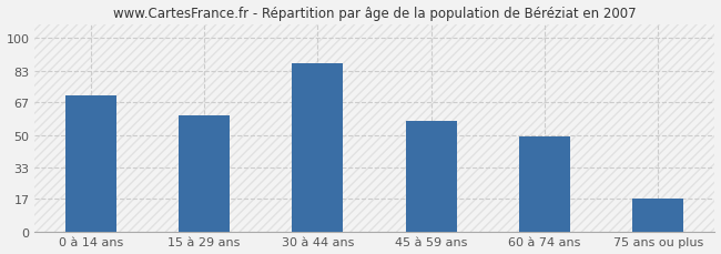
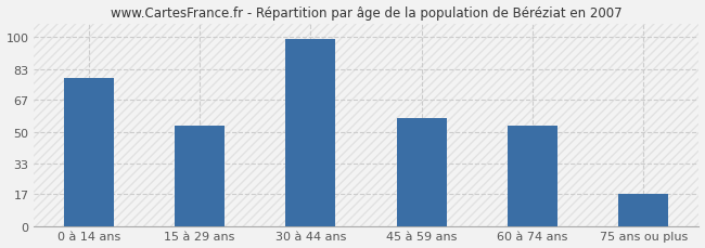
0 à 14 ans: 70 -> 78
15 à 29 ans: 60 -> 53
30 à 44 ans: 87 -> 99
60 à 74 ans: 49 -> 53
